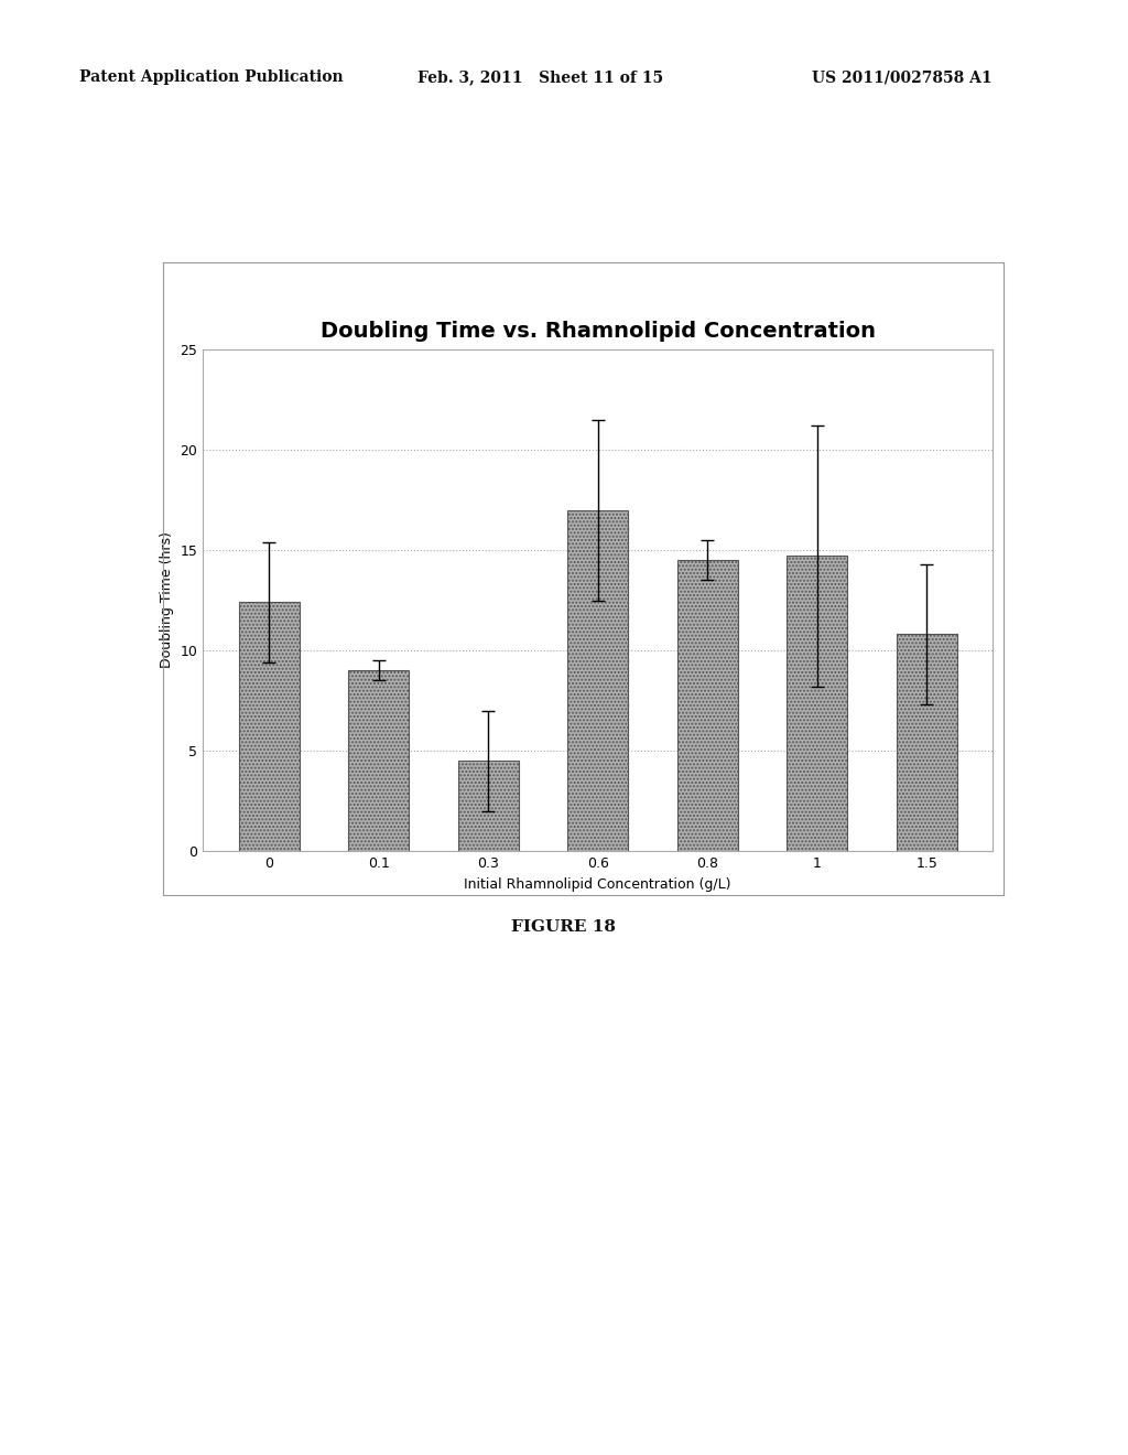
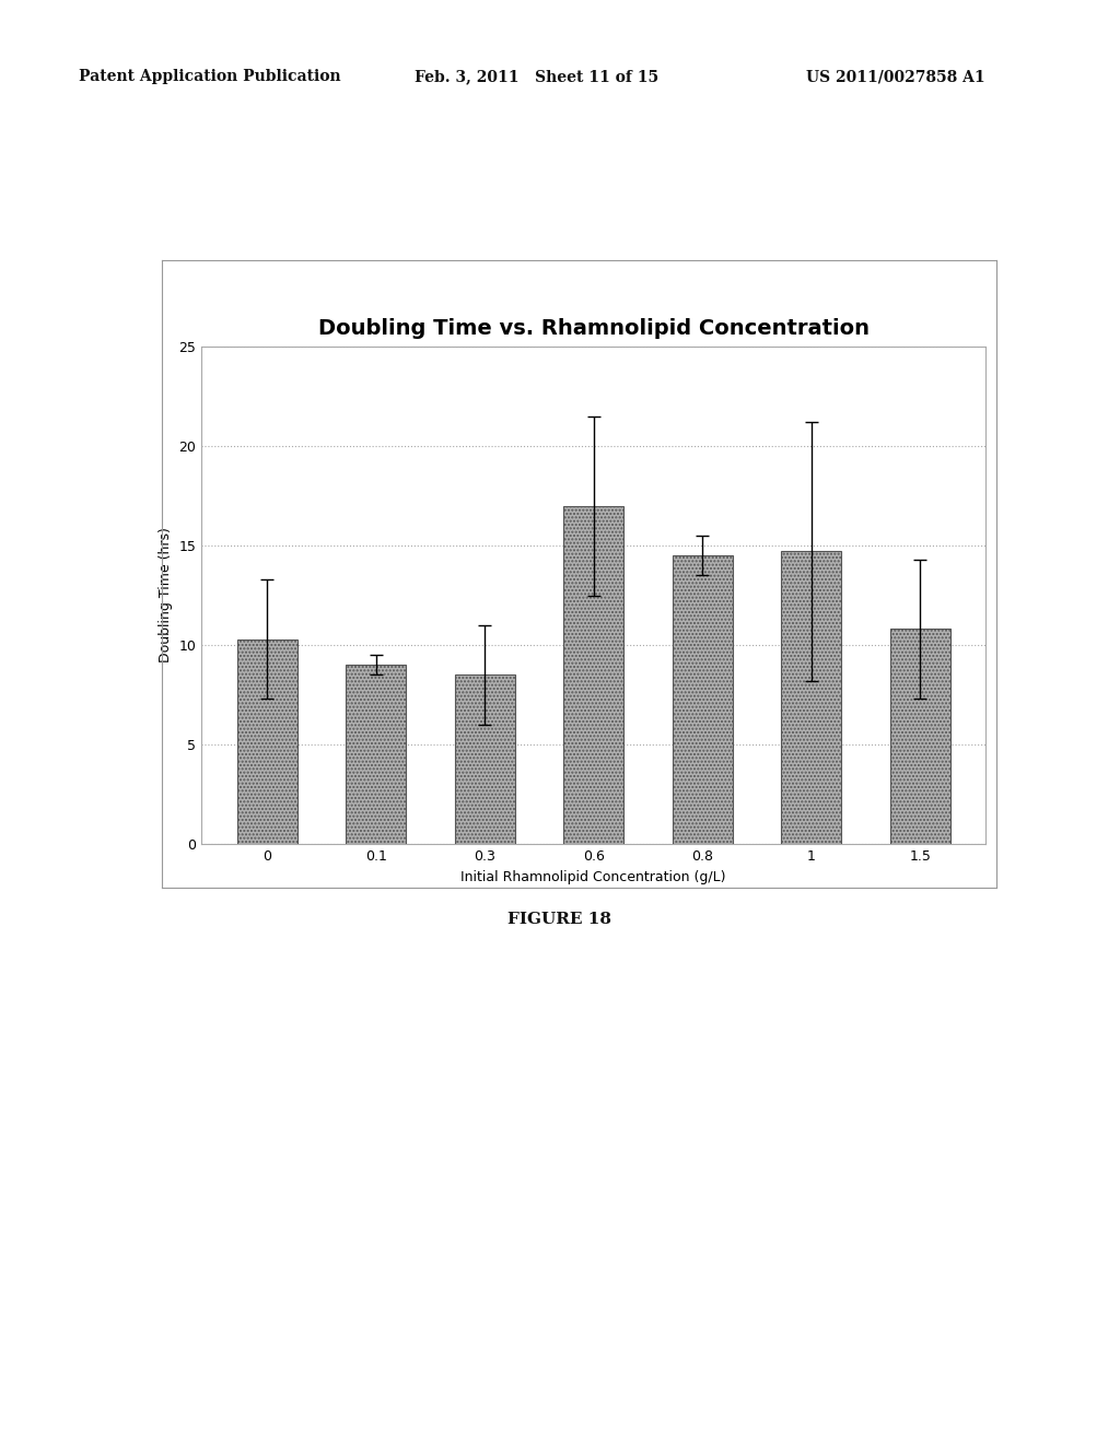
0: 12.4 -> 10.3
0.3: 4.5 -> 8.5
